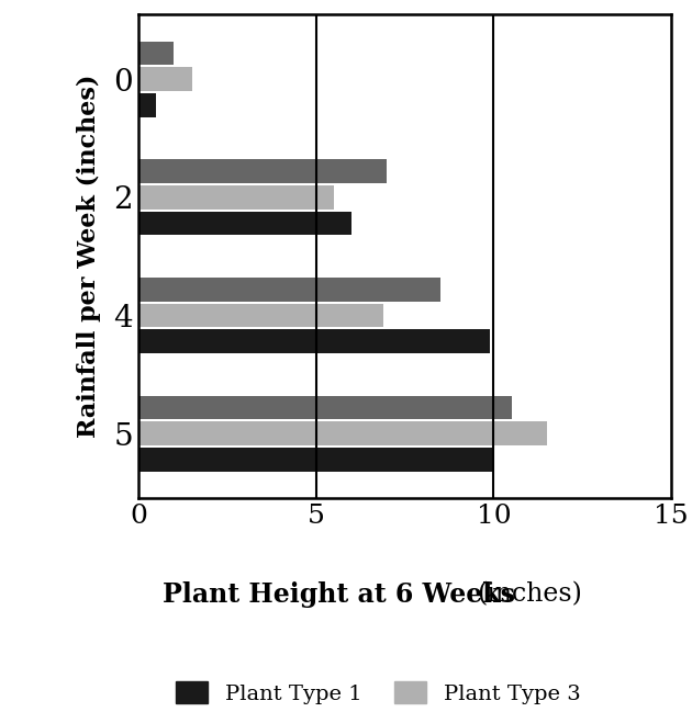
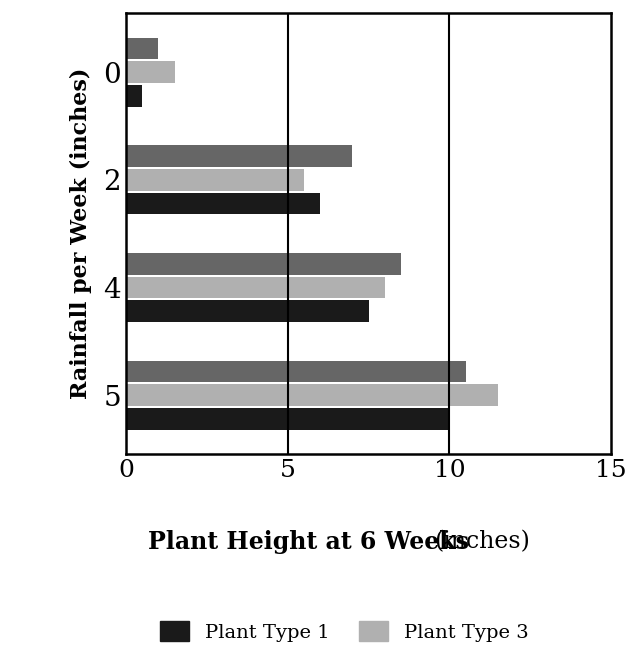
Plant Type 3/4: 6.9 -> 8.0
Plant Type 1/4: 9.9 -> 7.5
